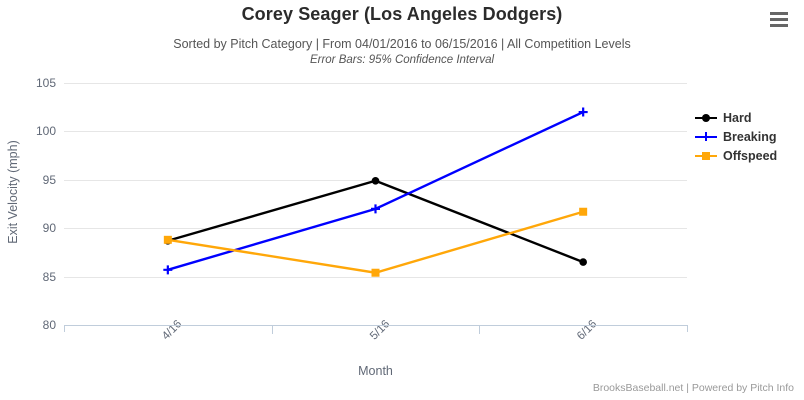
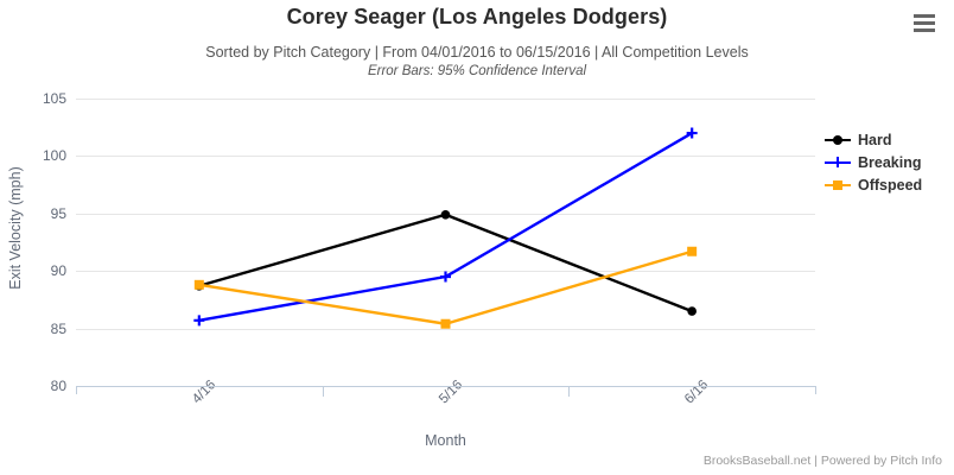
Breaking/5/16: 92 -> 90
